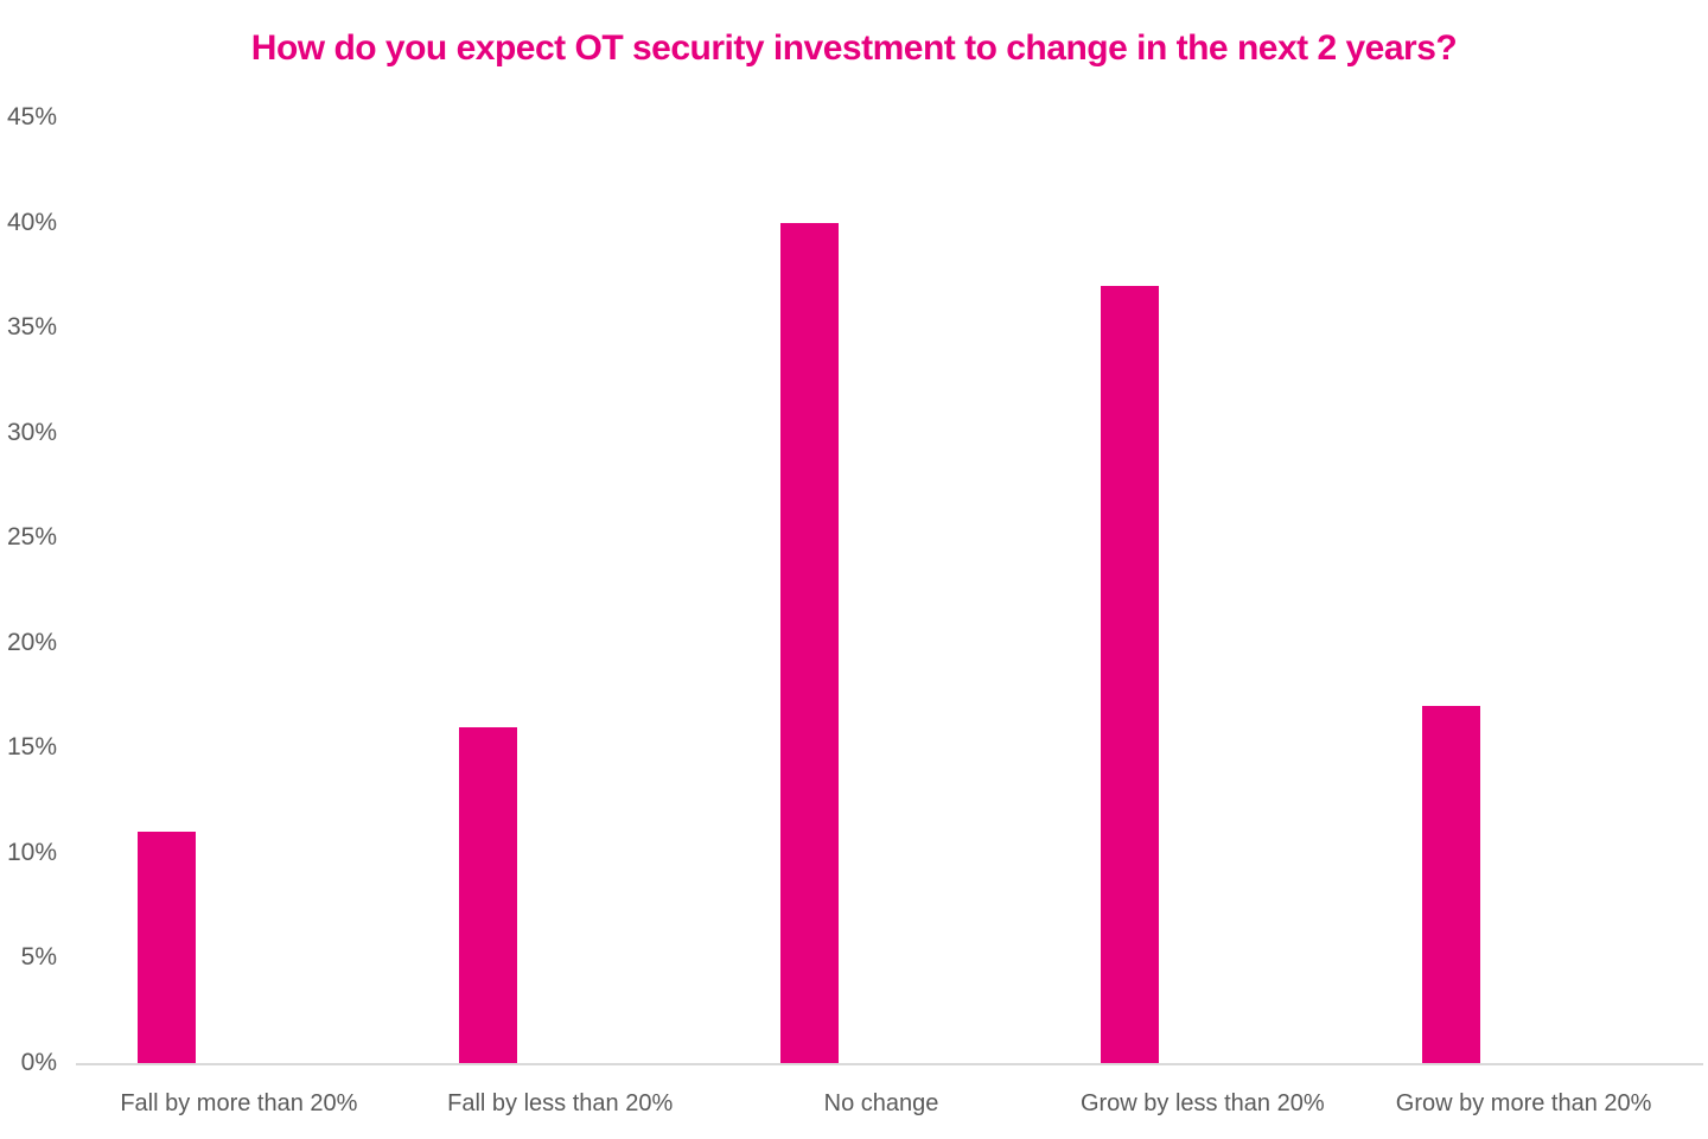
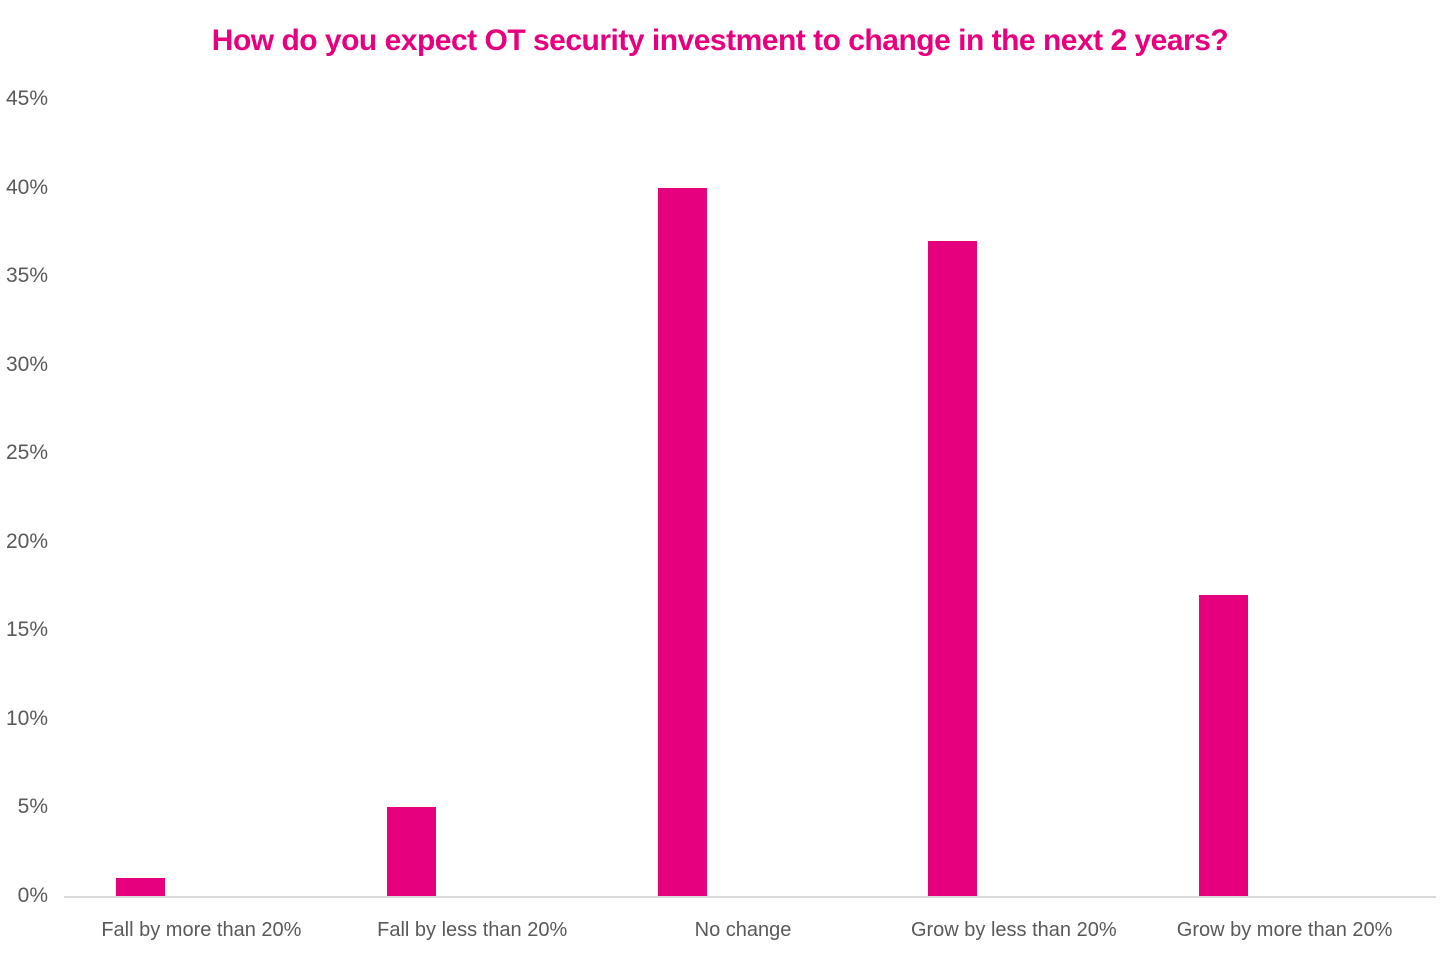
Fall by more than 20%: 11% -> 1%
Fall by less than 20%: 16% -> 5%
